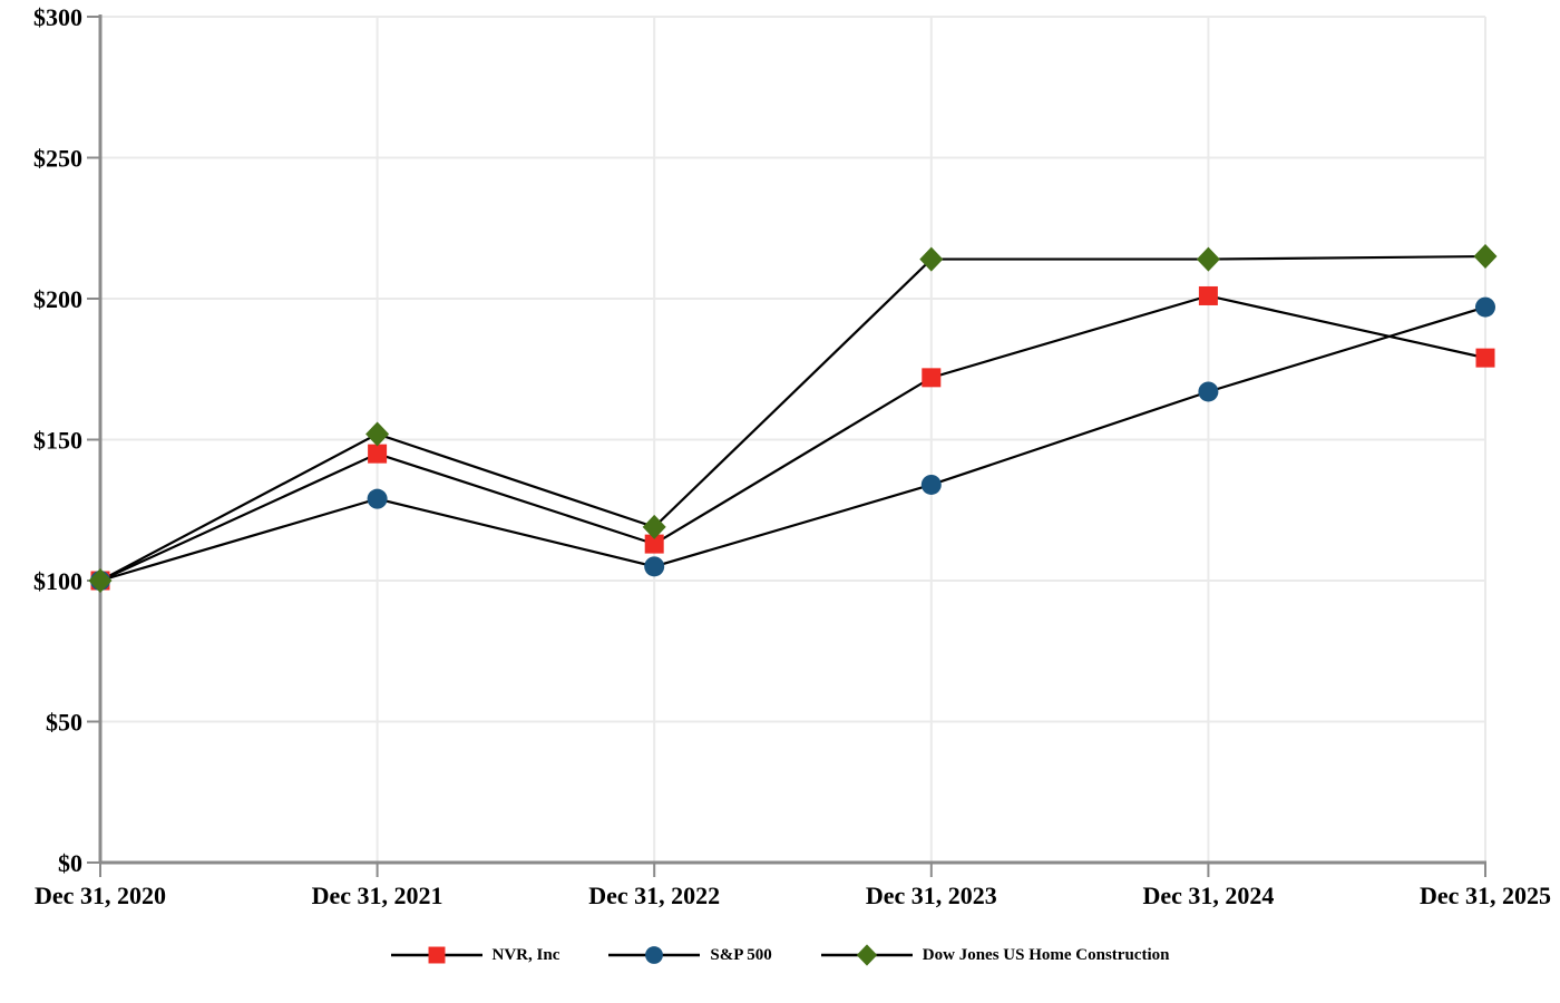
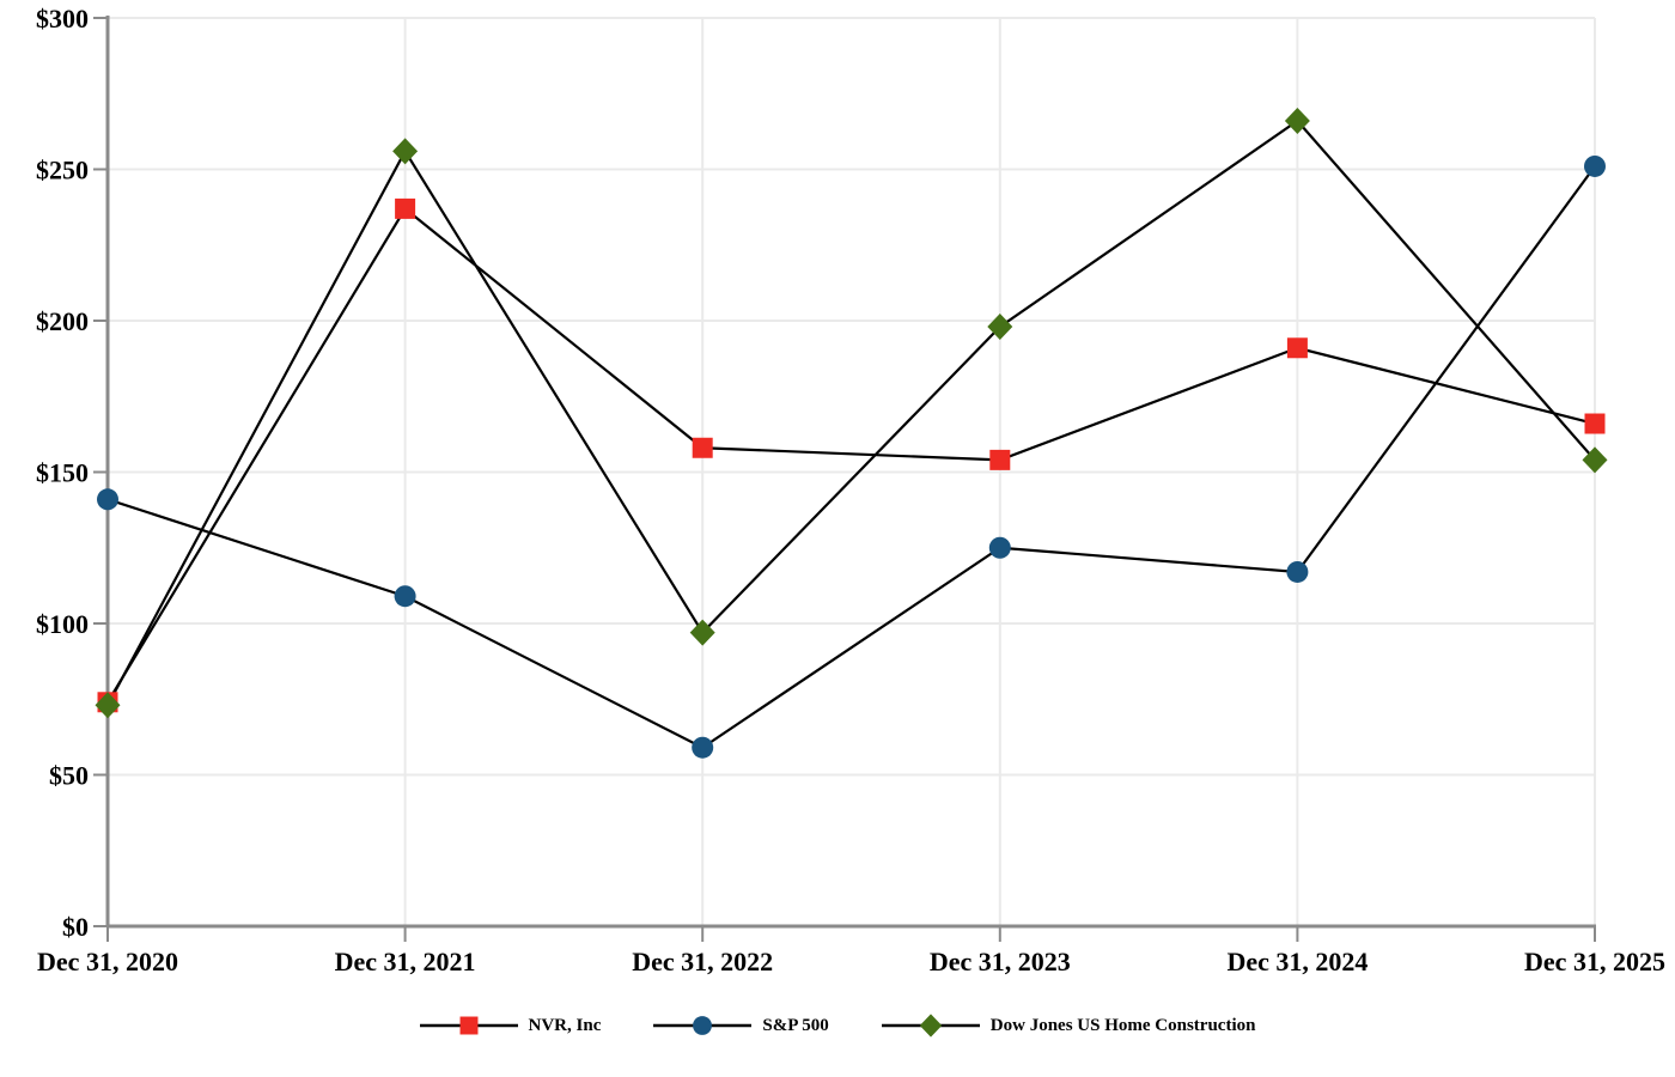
NVR, Inc/Dec 31, 2020: $100 -> $74
S&P 500/Dec 31, 2020: $100 -> $141
Dow Jones US Home Construction/Dec 31, 2020: $100 -> $73
NVR, Inc/Dec 31, 2021: $145 -> $237
S&P 500/Dec 31, 2021: $129 -> $109
Dow Jones US Home Construction/Dec 31, 2021: $152 -> $256
NVR, Inc/Dec 31, 2022: $113 -> $158
S&P 500/Dec 31, 2022: $105 -> $59
Dow Jones US Home Construction/Dec 31, 2022: $119 -> $97
NVR, Inc/Dec 31, 2023: $172 -> $154
S&P 500/Dec 31, 2023: $134 -> $125
Dow Jones US Home Construction/Dec 31, 2023: $214 -> $198
NVR, Inc/Dec 31, 2024: $201 -> $191
S&P 500/Dec 31, 2024: $167 -> $117
Dow Jones US Home Construction/Dec 31, 2024: $214 -> $266
NVR, Inc/Dec 31, 2025: $179 -> $166
S&P 500/Dec 31, 2025: $197 -> $251
Dow Jones US Home Construction/Dec 31, 2025: $215 -> $154
